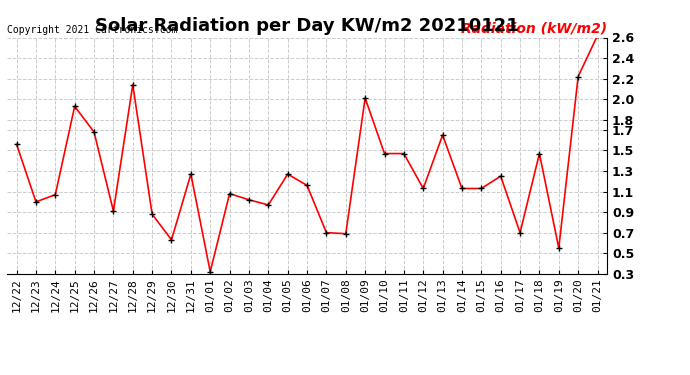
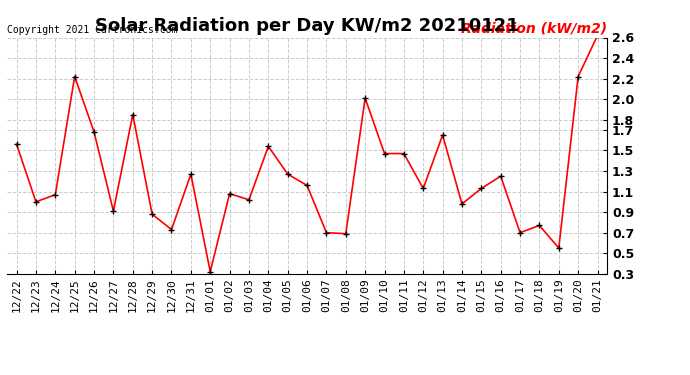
12/25: 1.93 -> 2.22
12/28: 2.14 -> 1.85
12/30: 0.63 -> 0.73
01/04: 0.97 -> 1.54
01/14: 1.13 -> 0.98
01/18: 1.47 -> 0.77
